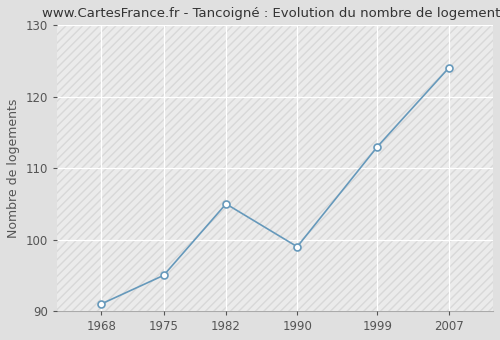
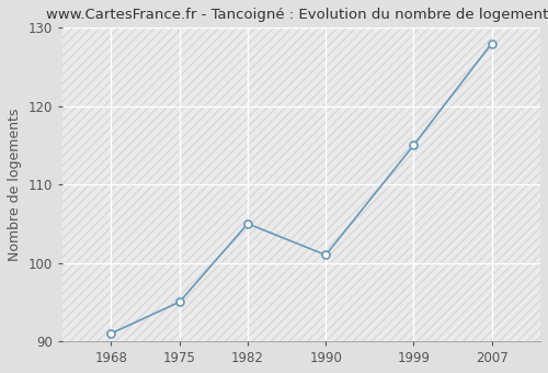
1990: 99 -> 101
1999: 113 -> 115
2007: 124 -> 128
